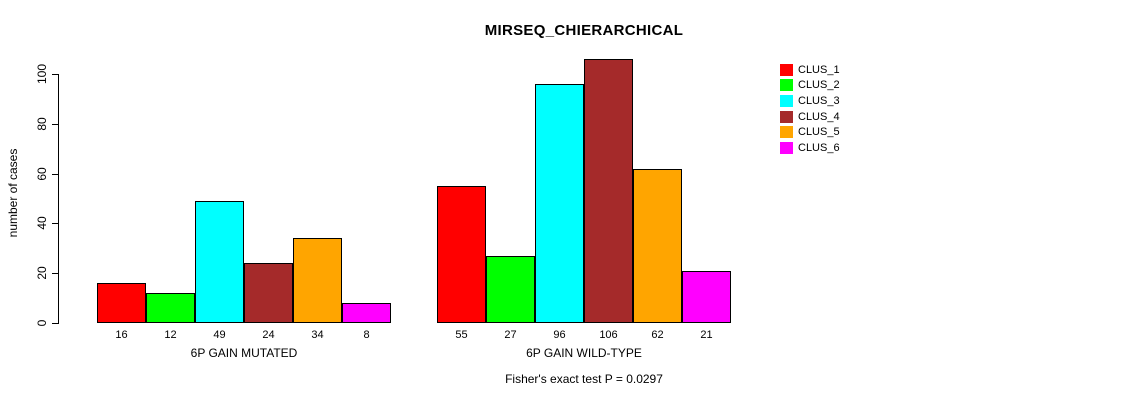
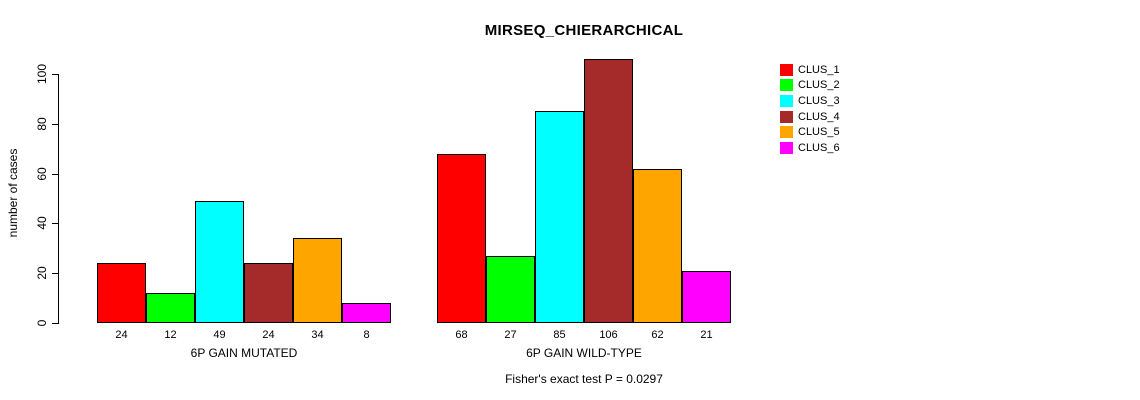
CLUS_1/6P GAIN MUTATED: 16 -> 24
CLUS_1/6P GAIN WILD-TYPE: 55 -> 68
CLUS_3/6P GAIN WILD-TYPE: 96 -> 85
